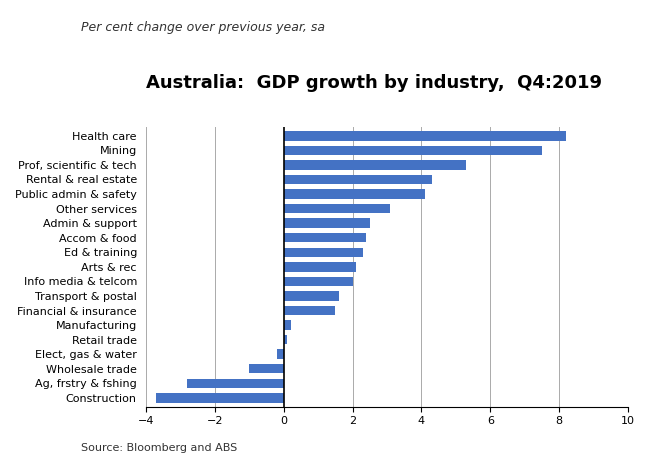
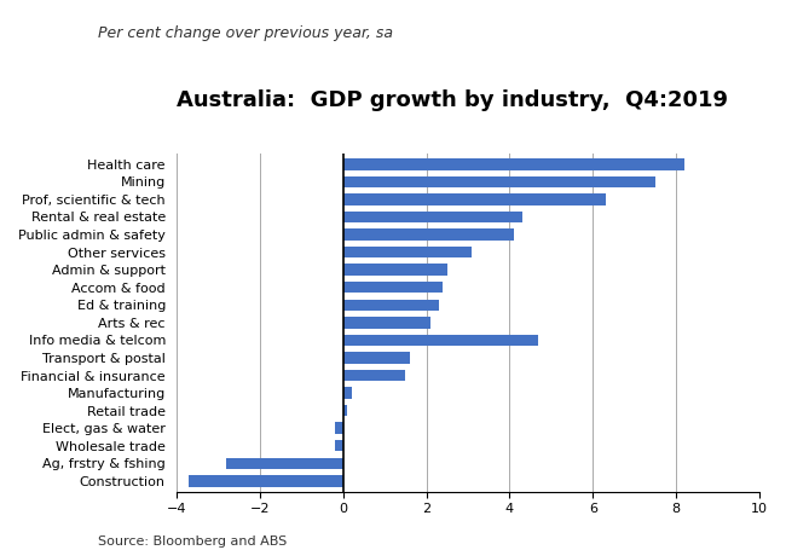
Prof, scientific & tech: 5.3 -> 6.3
Info media & telcom: 2.0 -> 4.7
Wholesale trade: -1.0 -> -0.2
